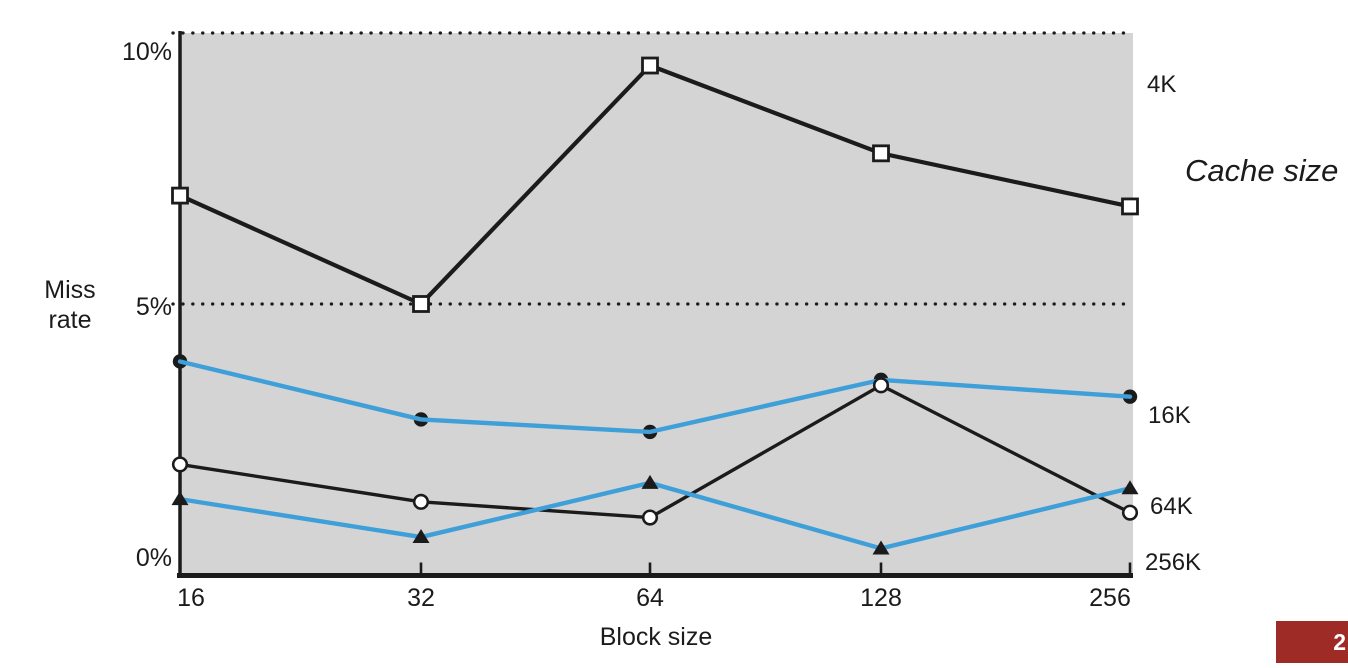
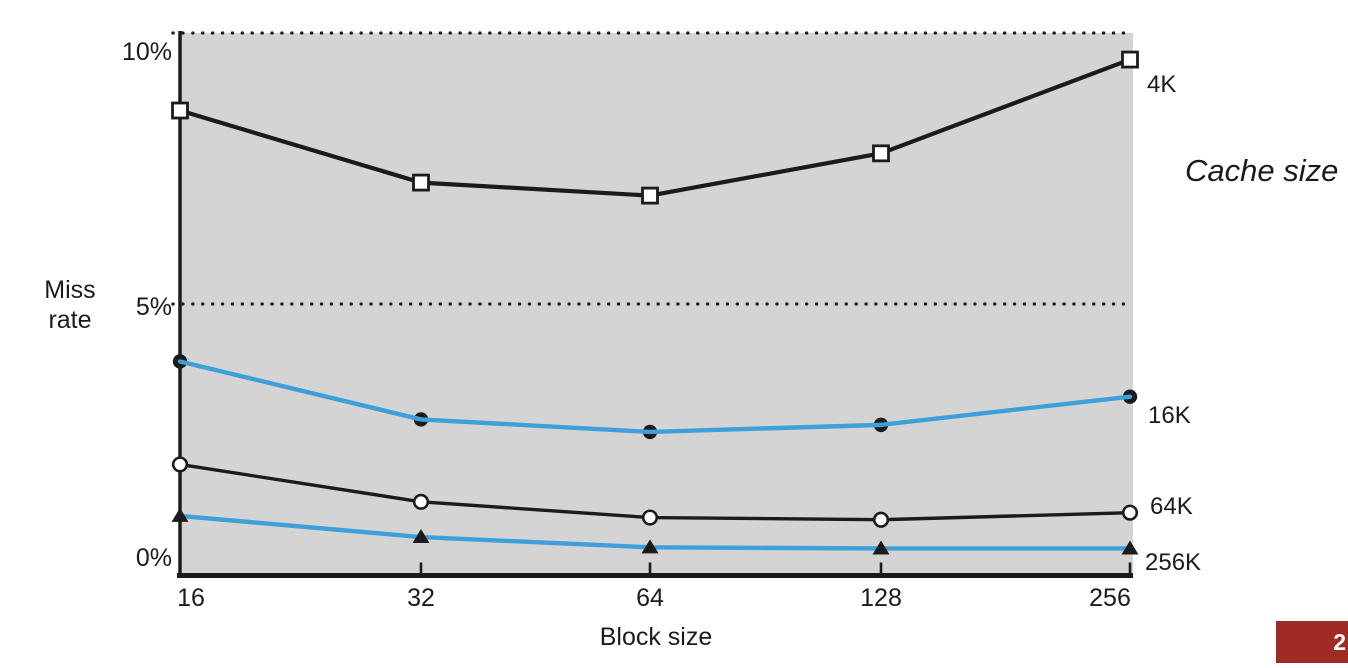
4K/16: 7.0% -> 8.6%
256K/16: 1.4% -> 1.1%
4K/32: 5.0% -> 7.2%
4K/64: 9.4% -> 7.0%
256K/64: 1.7% -> 0.5%
16K/128: 3.6% -> 2.8%
64K/128: 3.5% -> 1.0%
4K/256: 6.8% -> 9.5%
256K/256: 1.6% -> 0.5%
